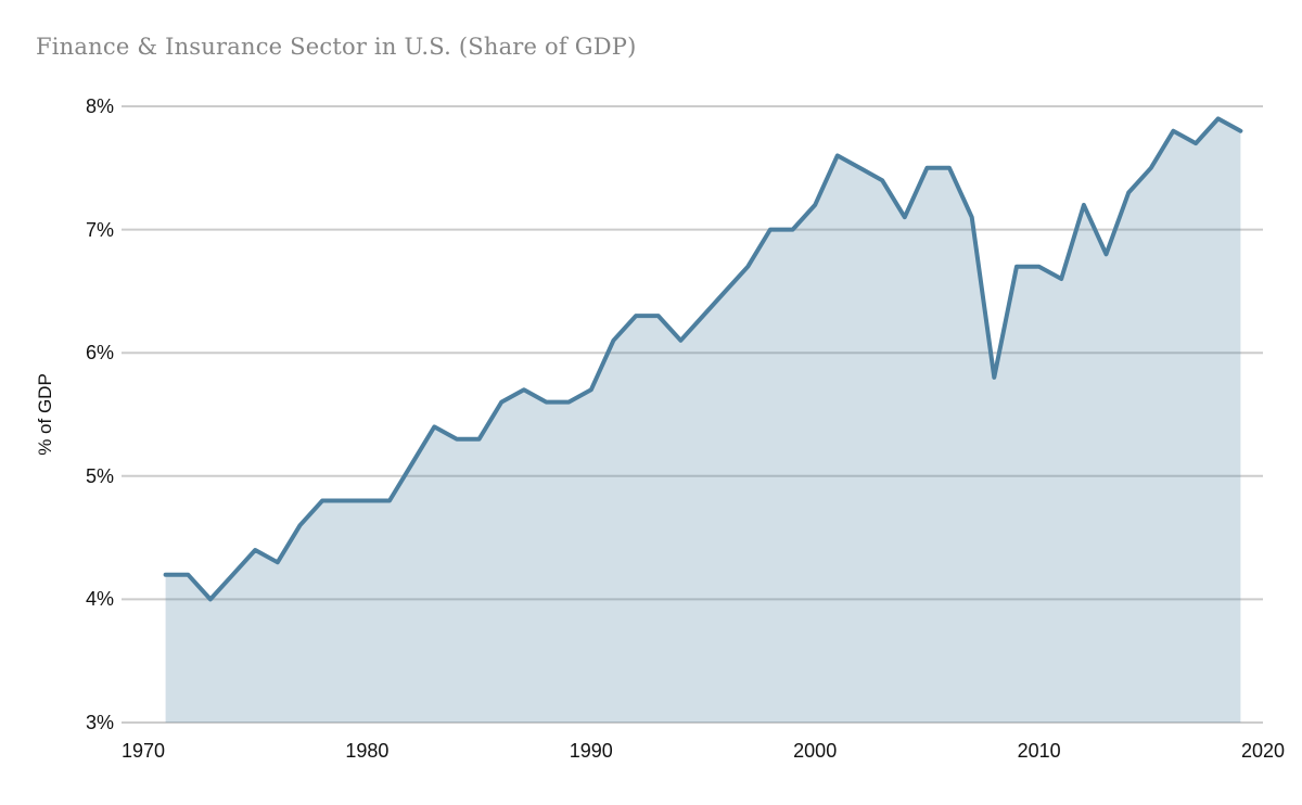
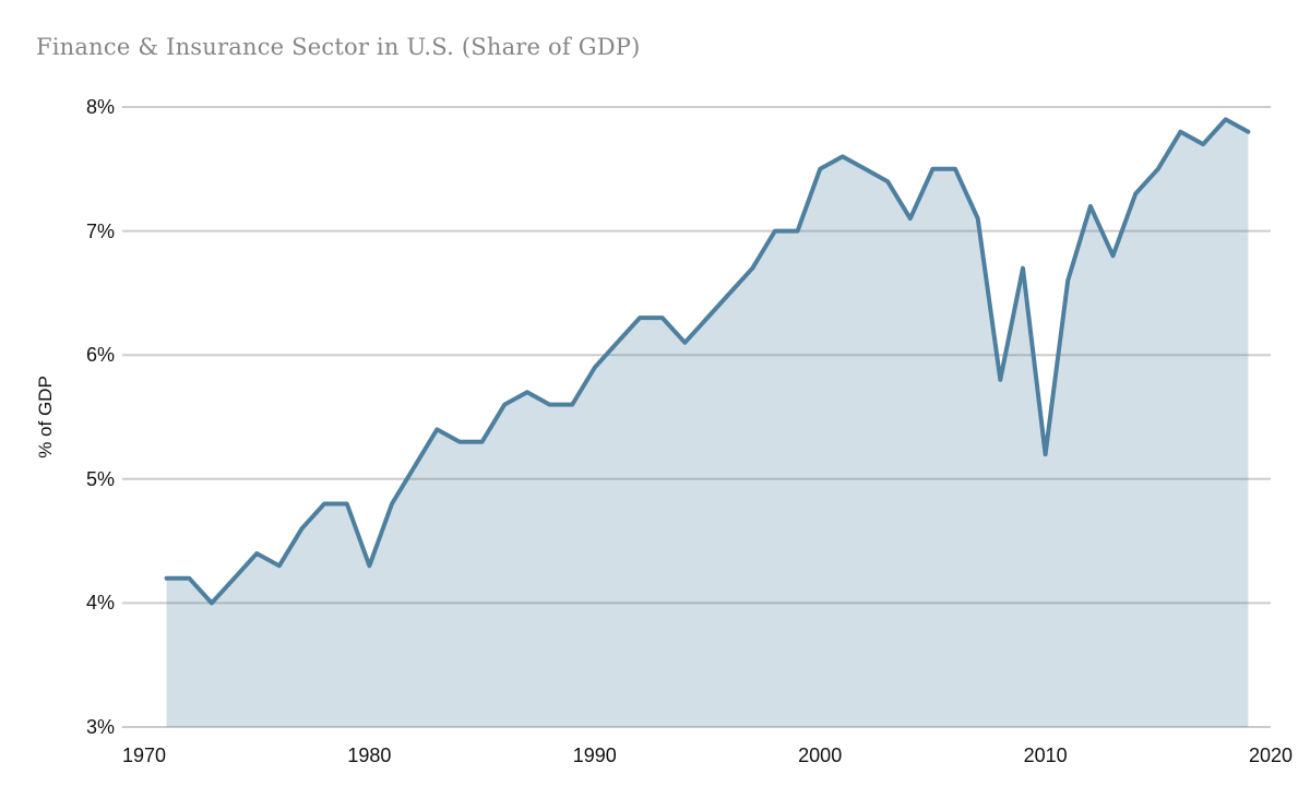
1980: 4.8% -> 4.3%
1990: 5.7% -> 5.9%
2000: 7.2% -> 7.5%
2010: 6.7% -> 5.2%
